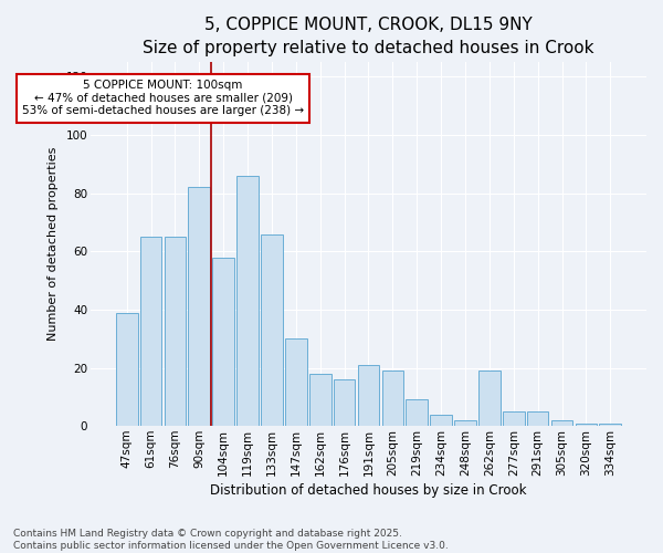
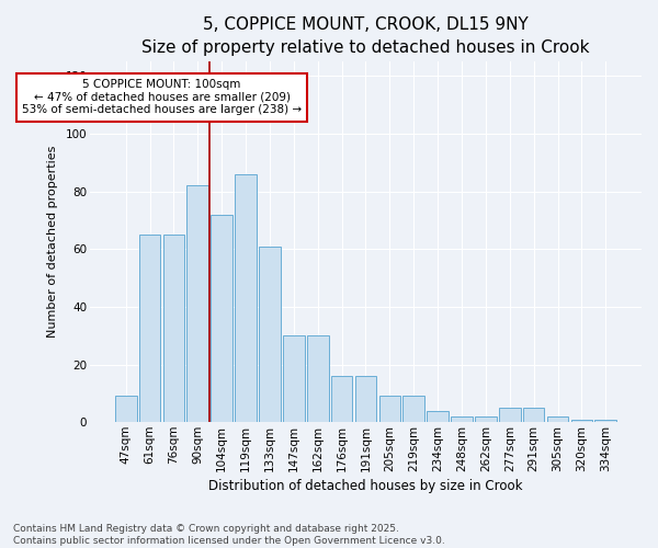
47sqm: 39 -> 9
104sqm: 58 -> 72
133sqm: 66 -> 61
162sqm: 18 -> 30
191sqm: 21 -> 16
205sqm: 19 -> 9
262sqm: 19 -> 2
